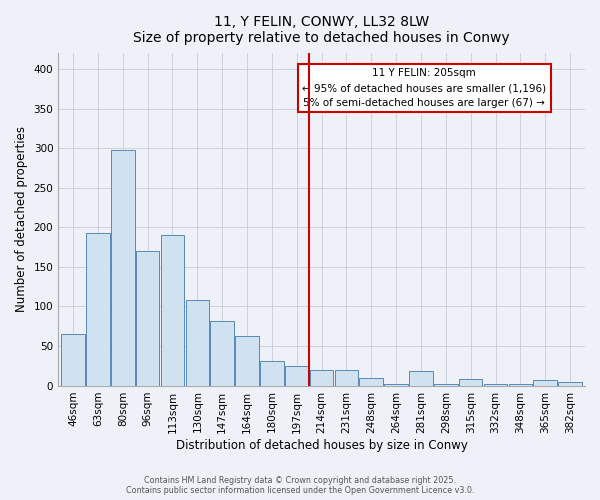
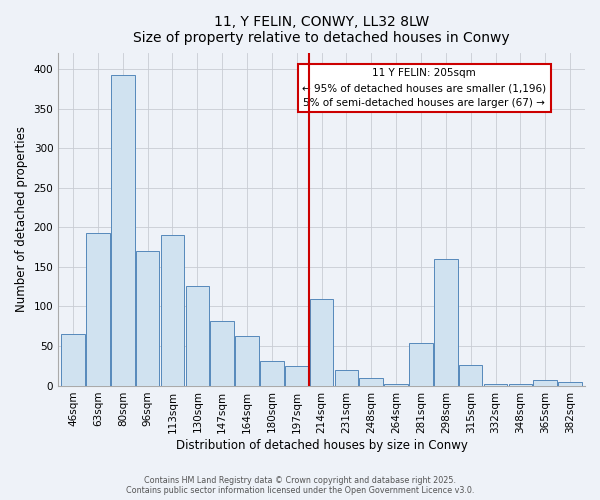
80sqm: 298 -> 392
130sqm: 108 -> 126
214sqm: 20 -> 110
281sqm: 18 -> 54
298sqm: 2 -> 160
315sqm: 8 -> 26
